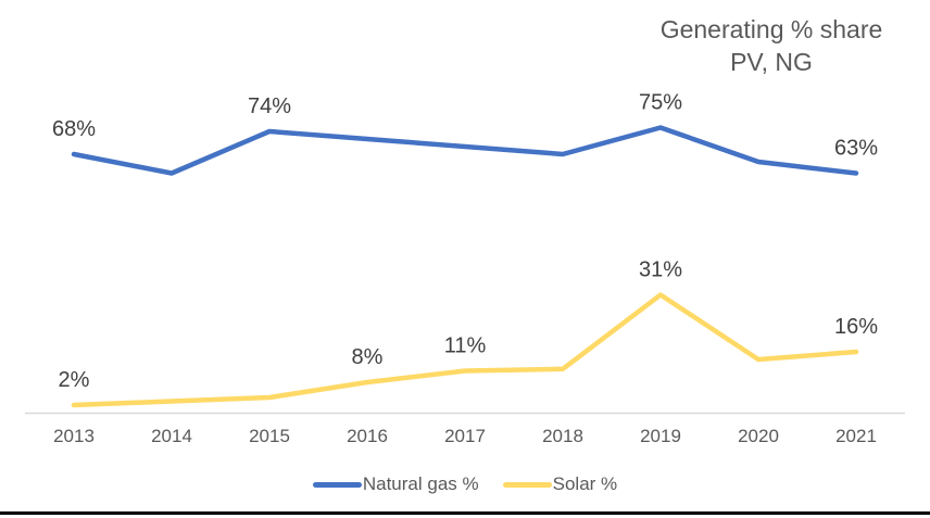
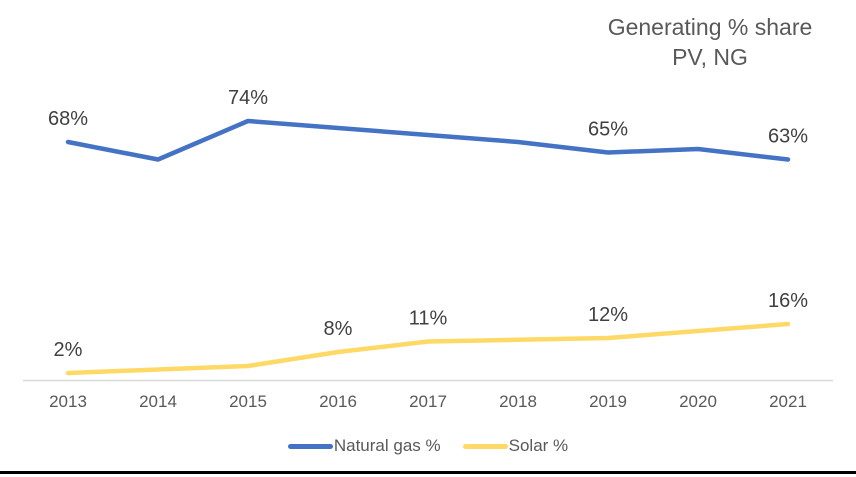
Natural gas %/2019: 75% -> 65%
Solar %/2019: 31% -> 12%
